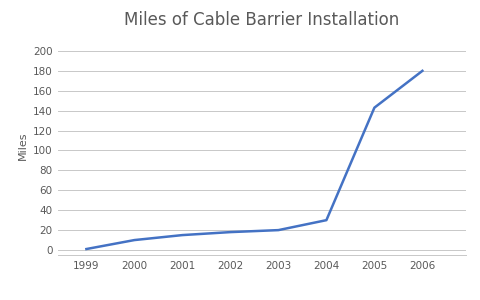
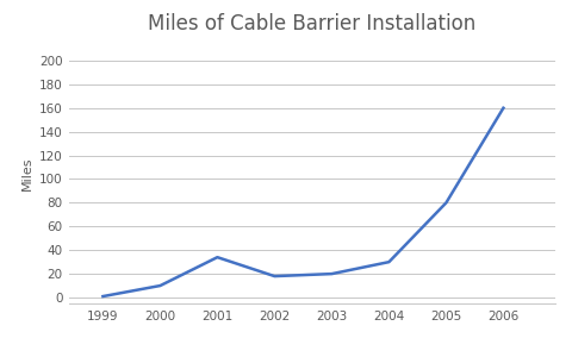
2001: 15 -> 34
2005: 143 -> 80
2006: 180 -> 160
